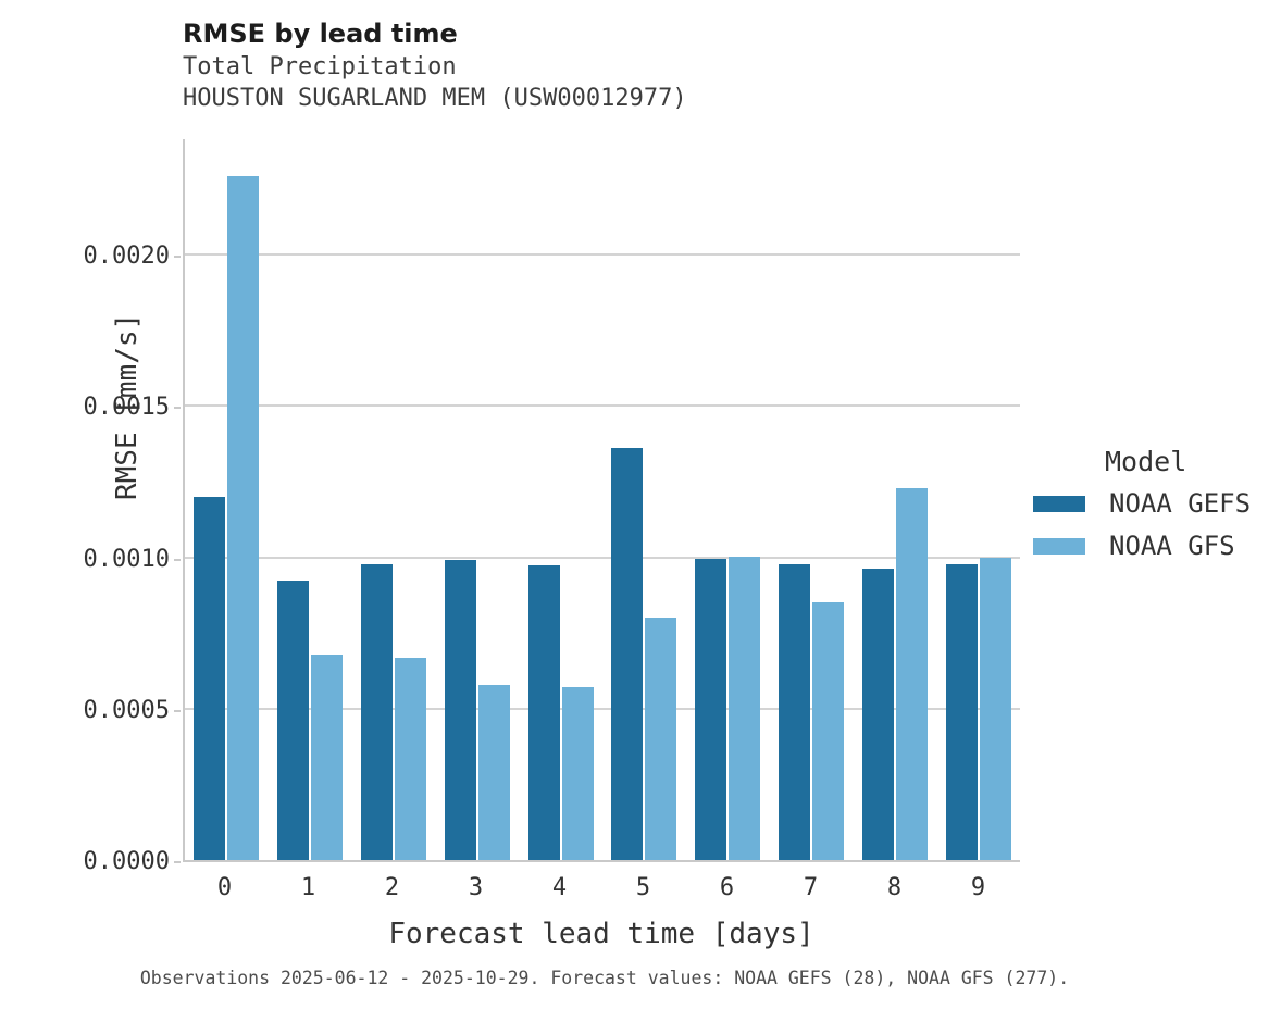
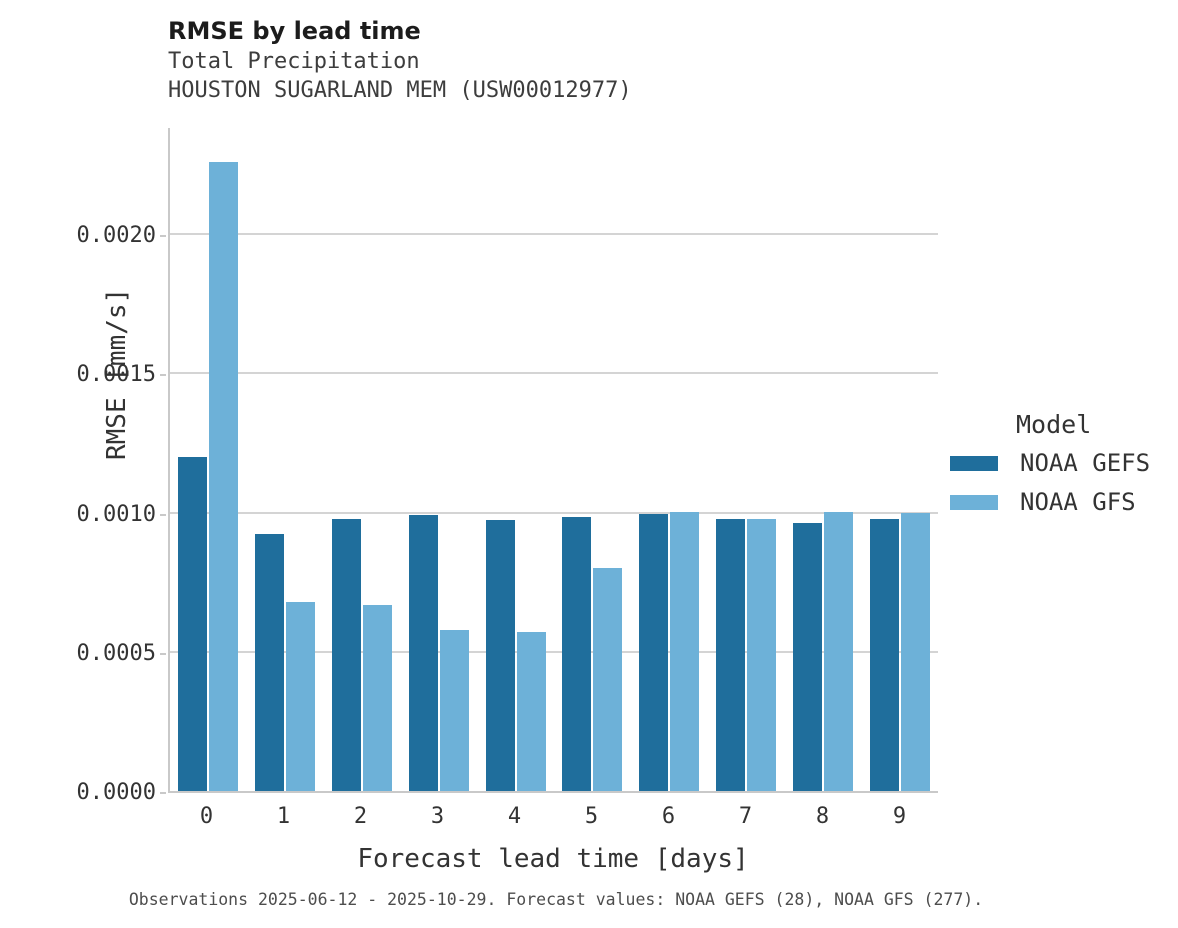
NOAA GEFS/5: 0.00136 -> 0.00098
NOAA GFS/7: 0.00085 -> 0.00098
NOAA GFS/8: 0.00123 -> 0.00100
